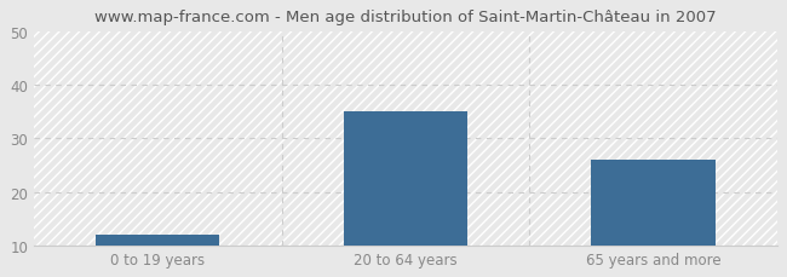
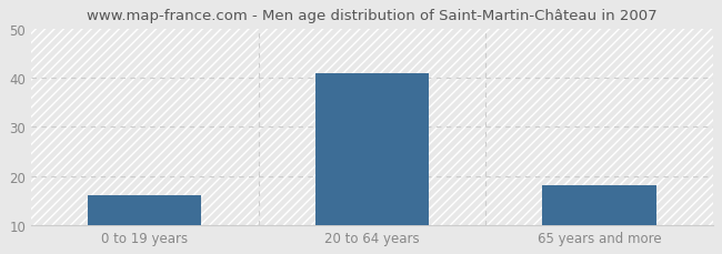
0 to 19 years: 12 -> 16
20 to 64 years: 35 -> 41
65 years and more: 26 -> 18
